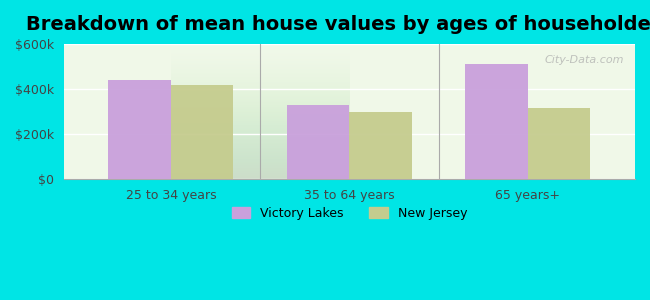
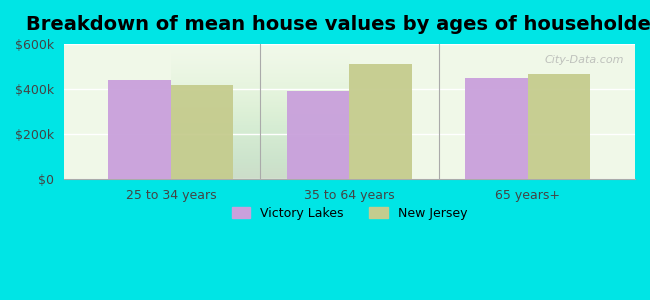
Victory Lakes/35 to 64 years: $330k -> $390k
New Jersey/35 to 64 years: $300k -> $510k
Victory Lakes/65 years+: $510k -> $450k
New Jersey/65 years+: $315k -> $465k
